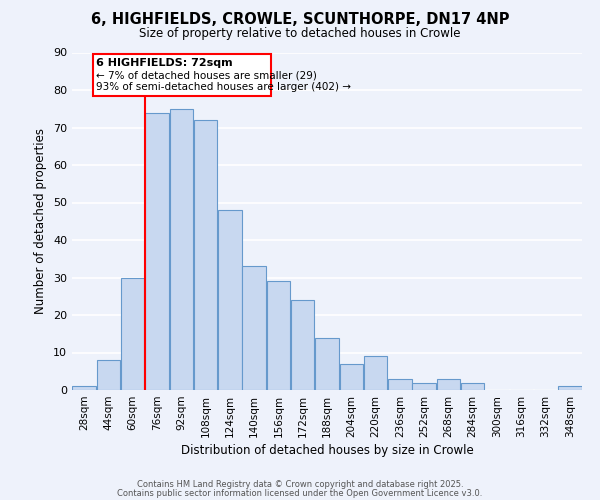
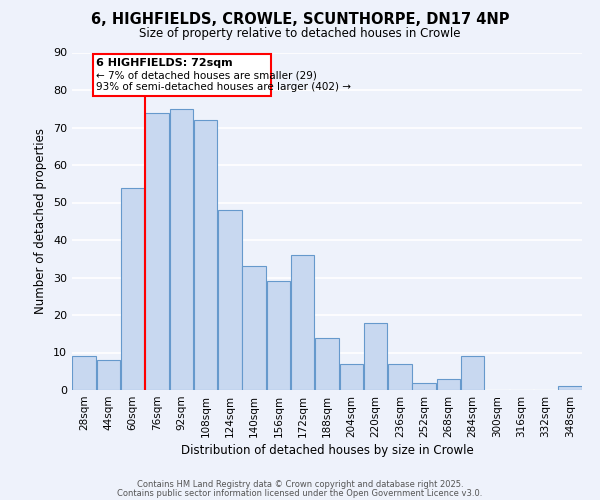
28sqm: 1 -> 9
60sqm: 30 -> 54
172sqm: 24 -> 36
220sqm: 9 -> 18
236sqm: 3 -> 7
284sqm: 2 -> 9
